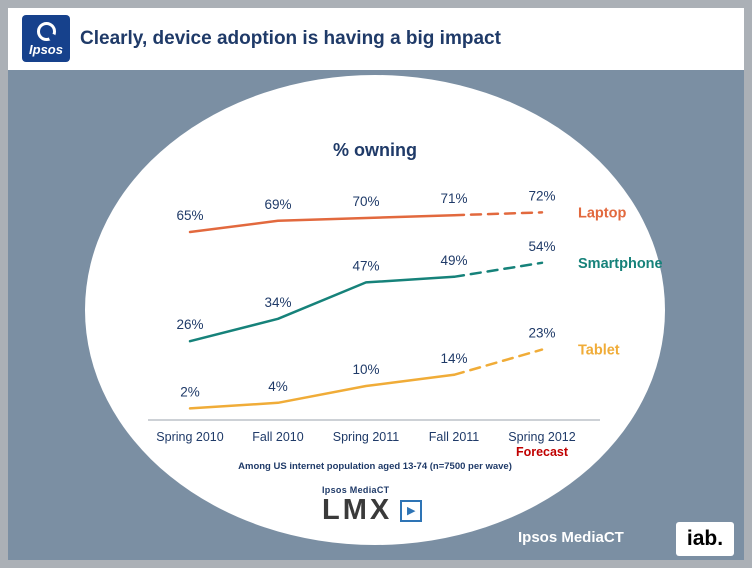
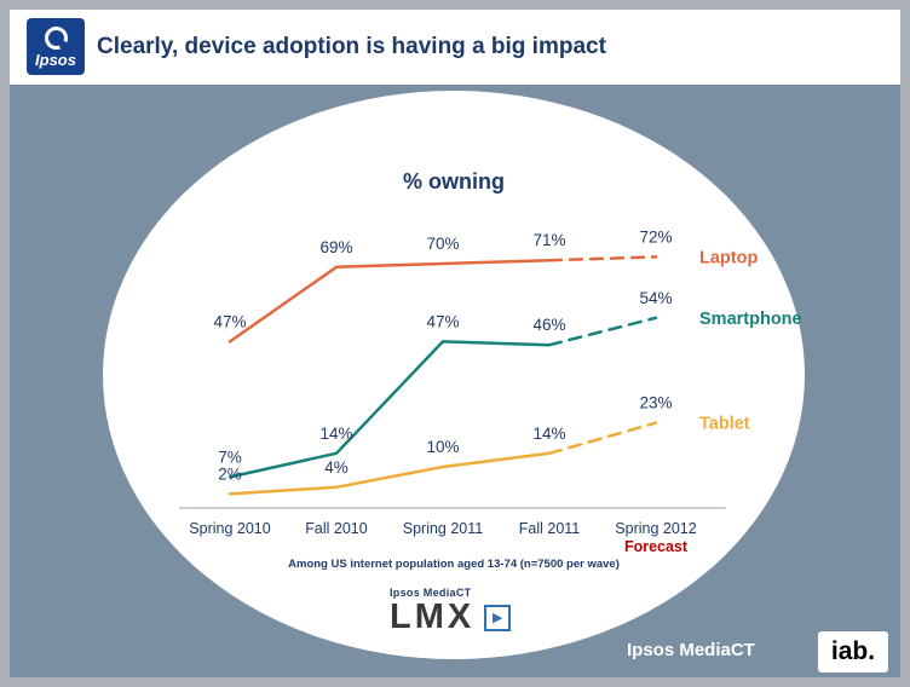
Laptop/Spring 2010: 65% -> 47%
Smartphone/Spring 2010: 26% -> 7%
Smartphone/Fall 2010: 34% -> 14%
Smartphone/Fall 2011: 49% -> 46%
